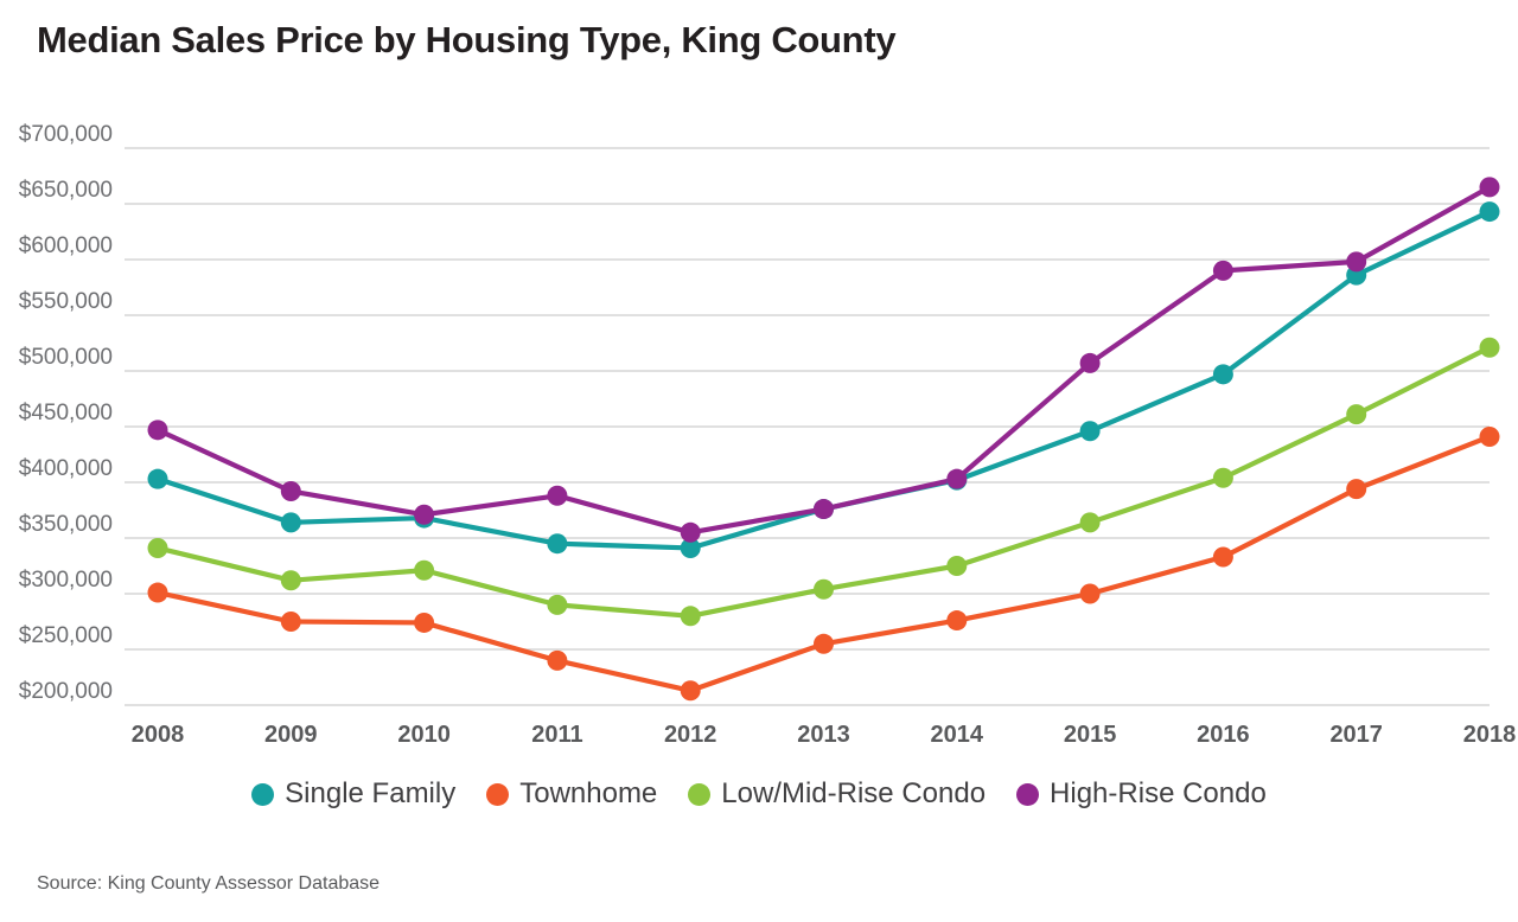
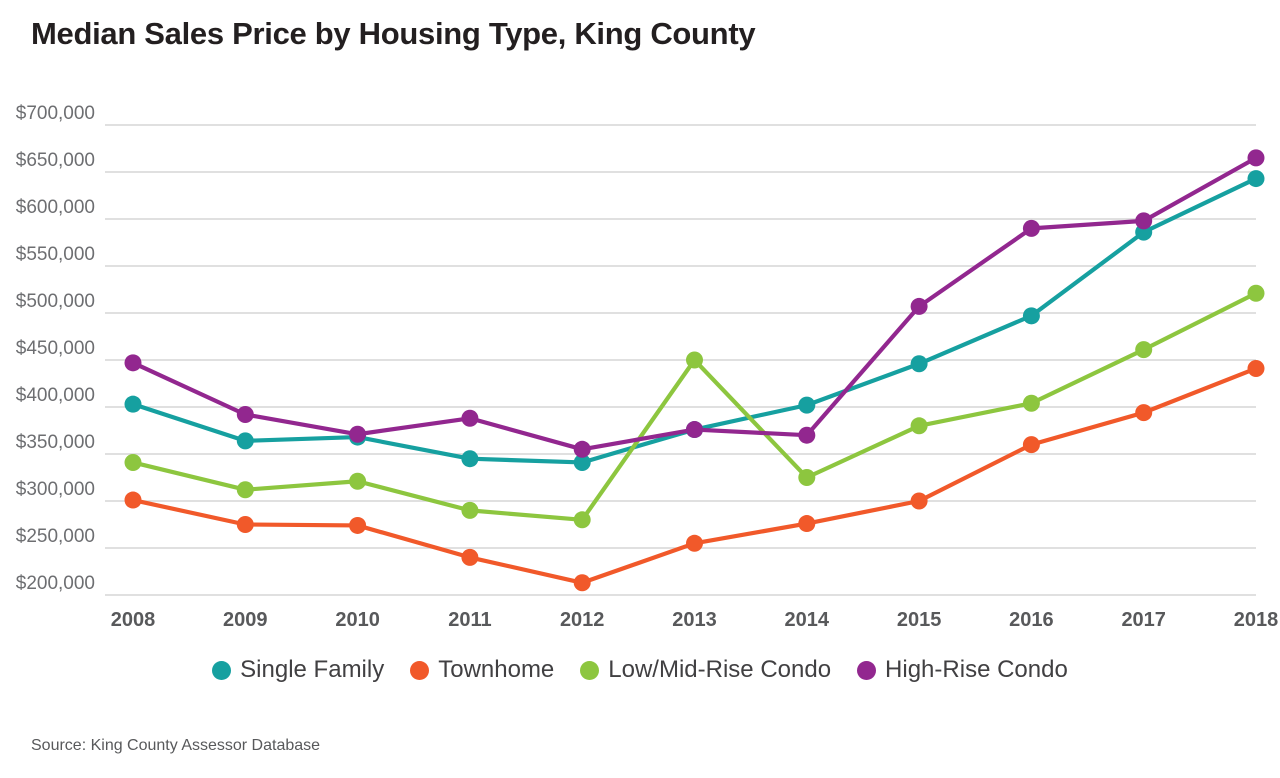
Low/Mid-Rise Condo/2013: $300000 -> $450000
High-Rise Condo/2014: $400000 -> $370000
Low/Mid-Rise Condo/2015: $360000 -> $380000
Townhome/2016: $330000 -> $360000
